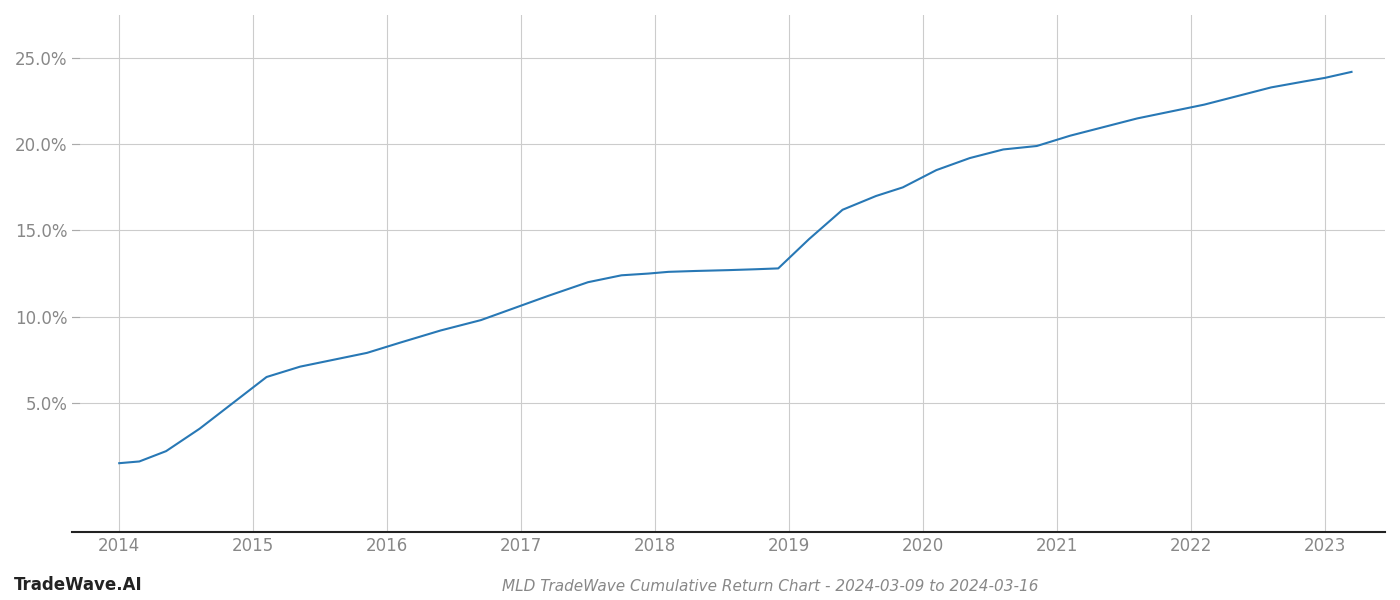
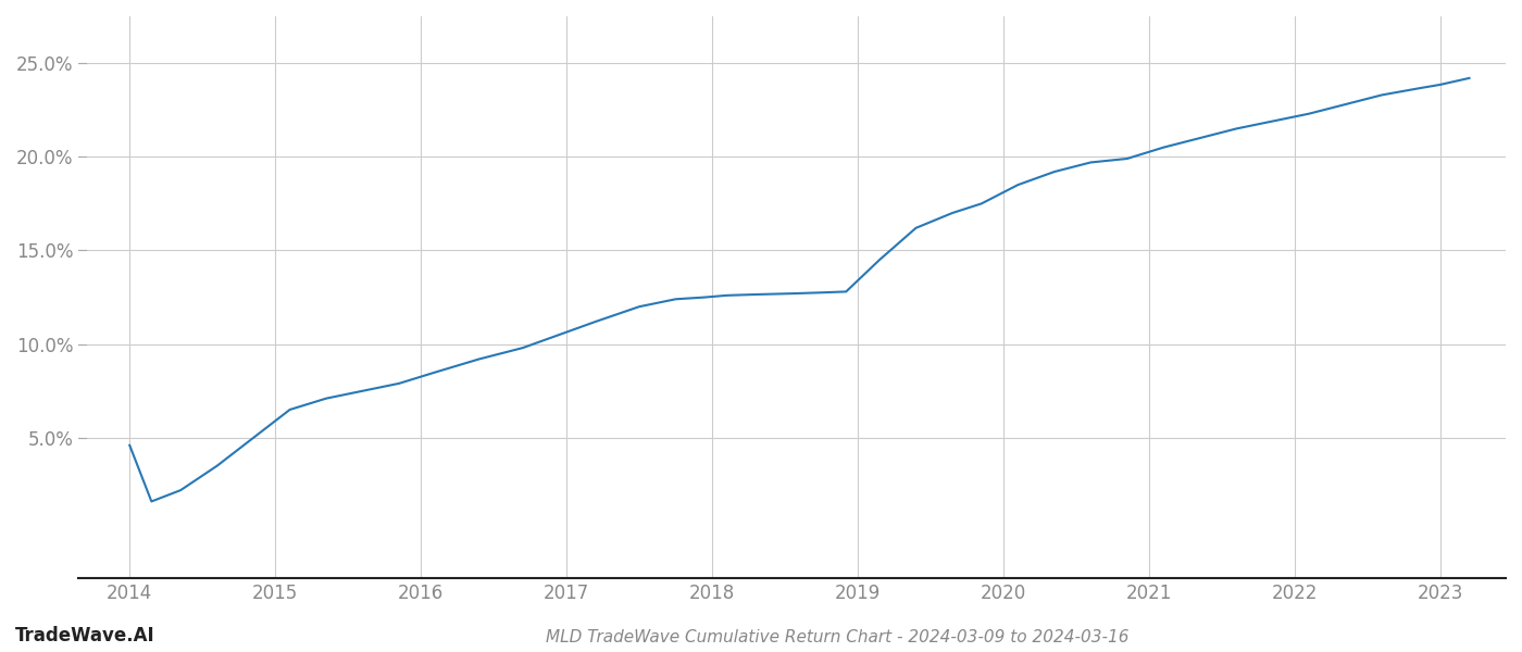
2014: 1.5% -> 4.6%
